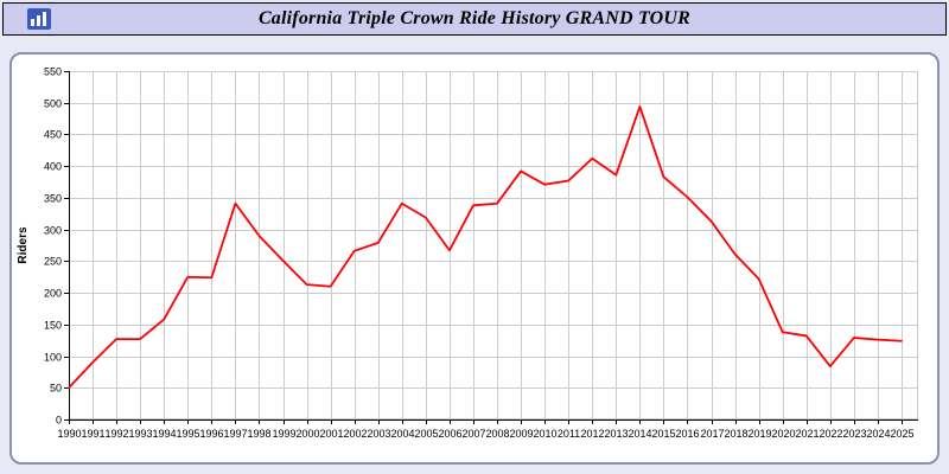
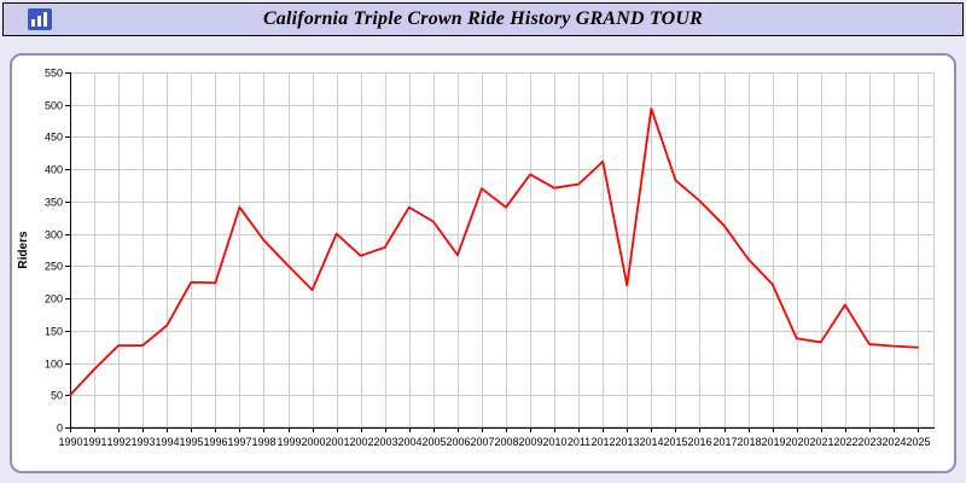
2001: 210 -> 300
2007: 340 -> 370
2013: 390 -> 220
2022: 80 -> 190
